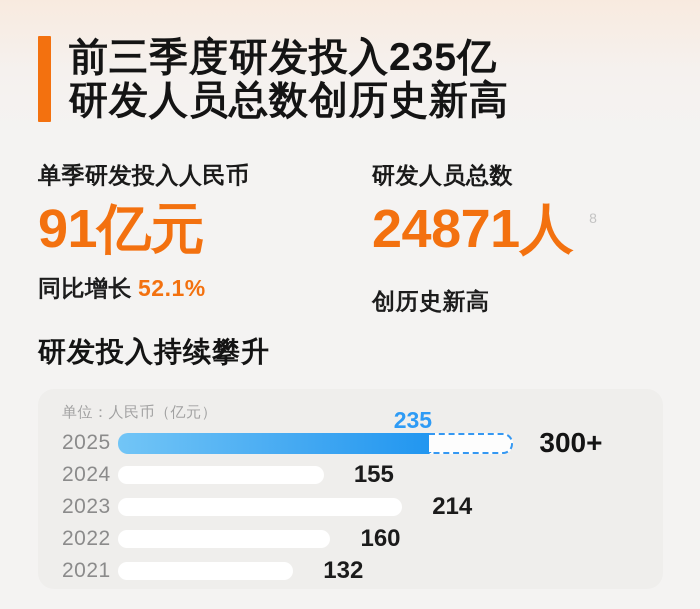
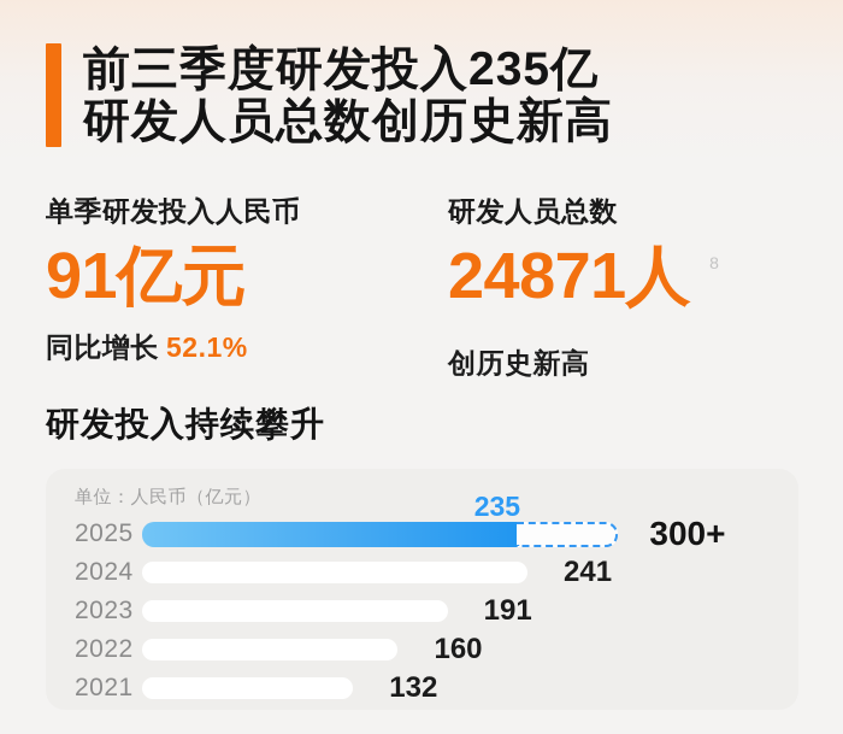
2024: 155 -> 241
2023: 214 -> 191
